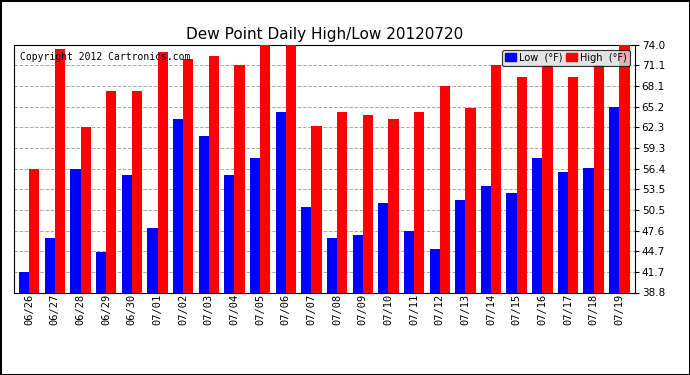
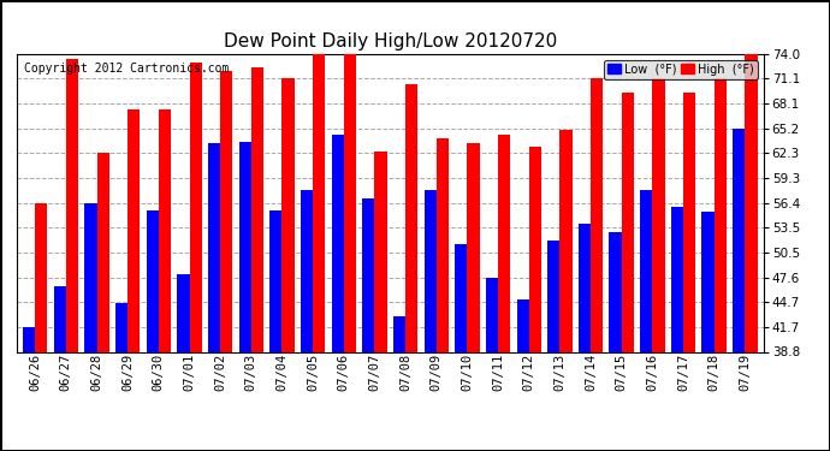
Low (°F)/07/03: 61.0 -> 63.6
Low (°F)/07/07: 51.0 -> 57.0
Low (°F)/07/08: 46.5 -> 43.0
High (°F)/07/08: 64.5 -> 70.4
Low (°F)/07/09: 47.0 -> 58.0
High (°F)/07/12: 68.1 -> 63.0
Low (°F)/07/18: 56.5 -> 55.4
